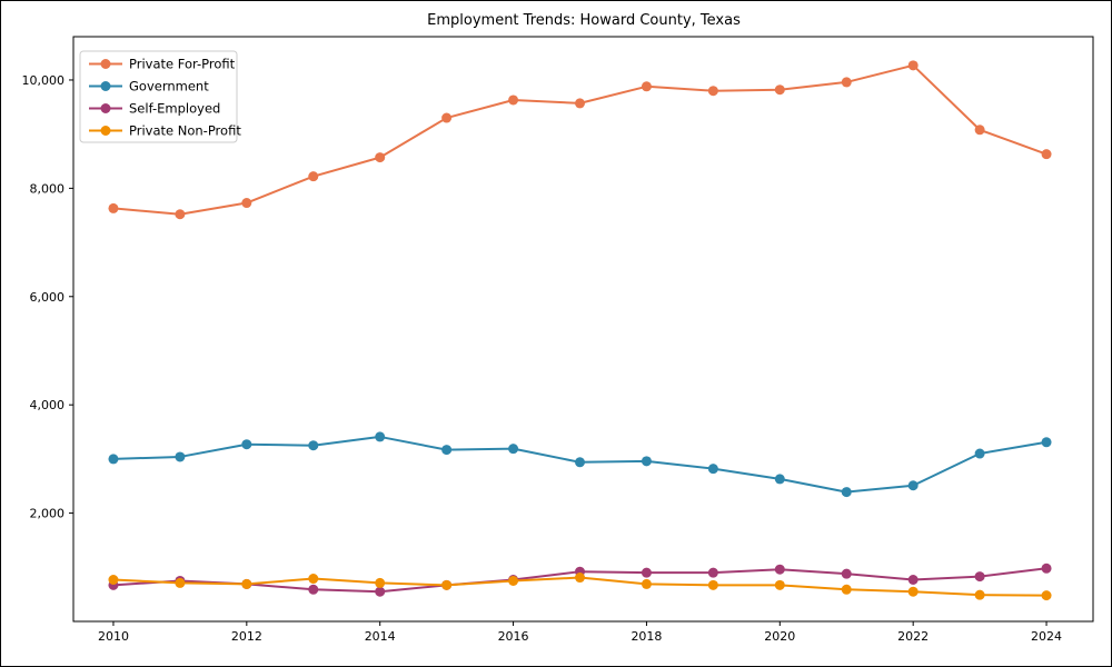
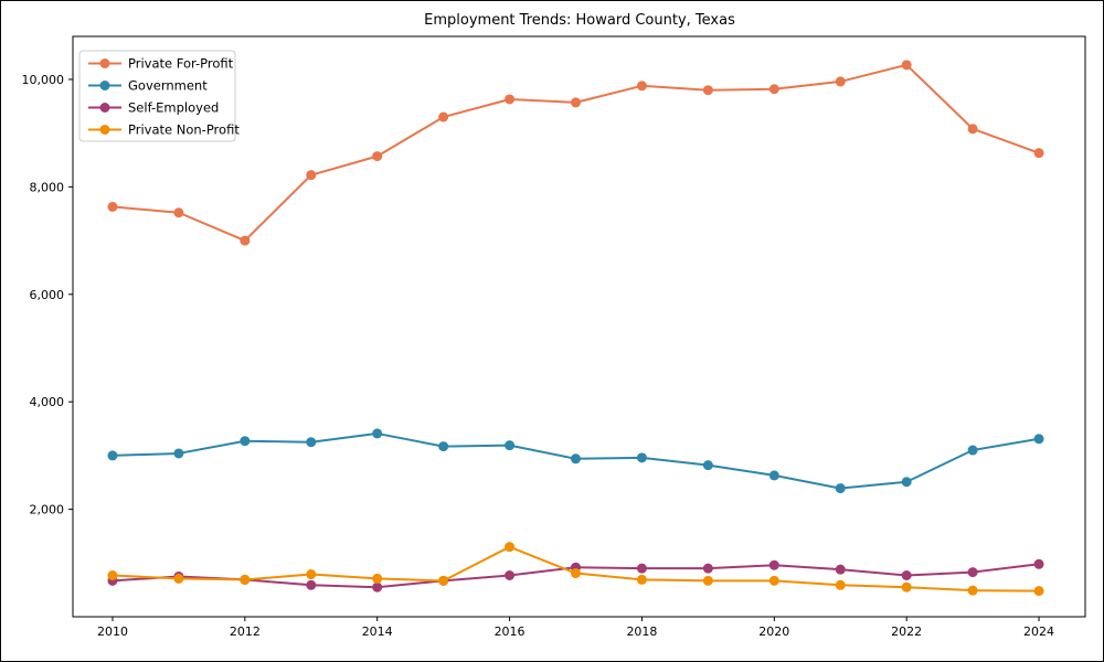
Private For-Profit/2012: 7700 -> 7000
Private Non-Profit/2016: 800 -> 1300
